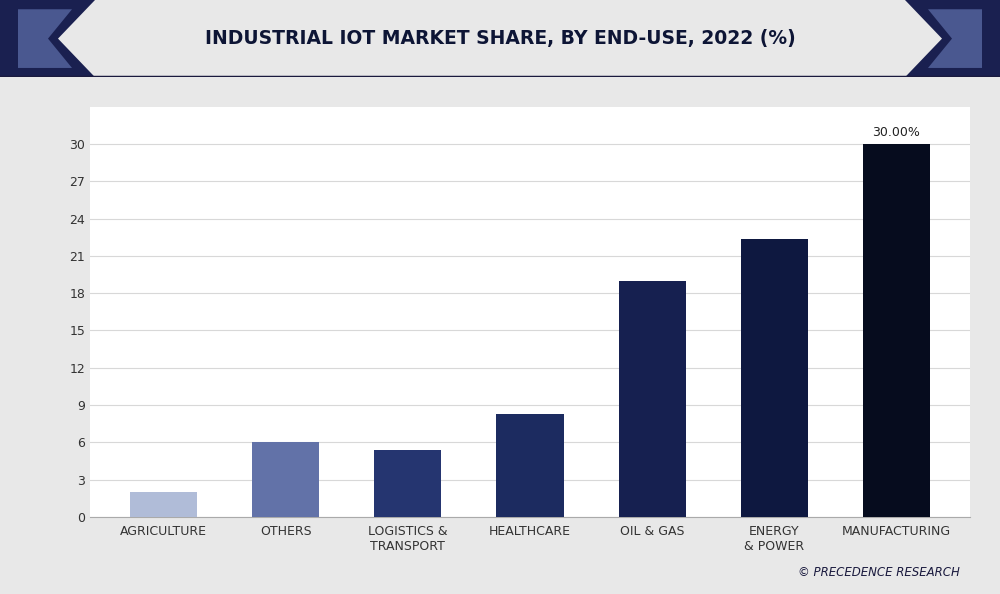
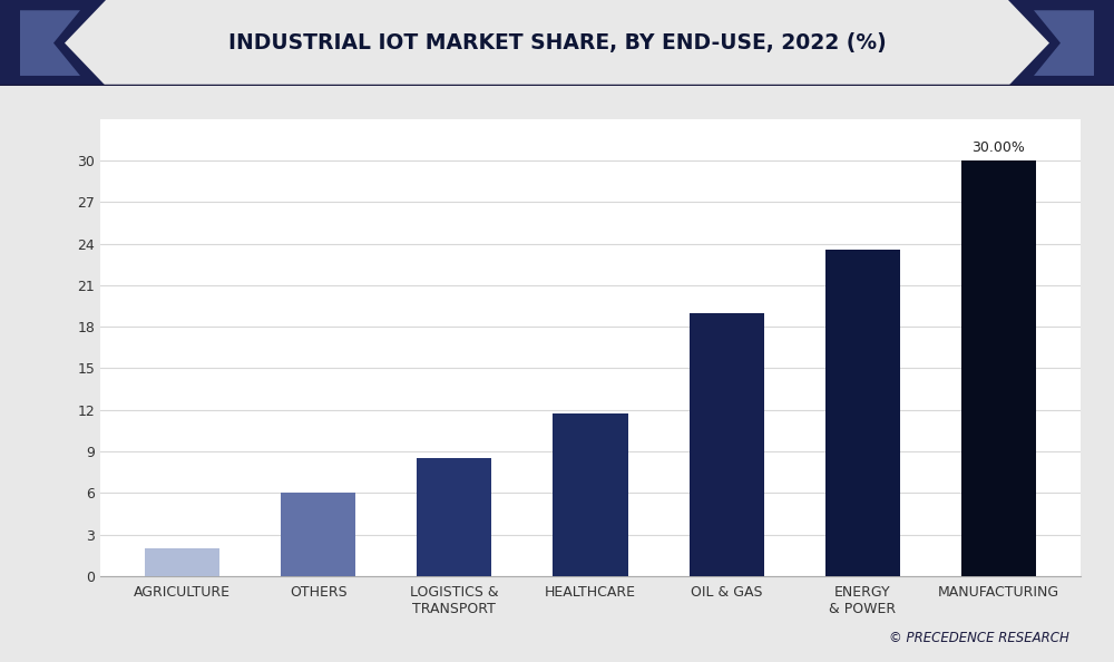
LOGISTICS & TRANSPORT: 5.4 -> 8.5
HEALTHCARE: 8.3 -> 11.7
ENERGY & POWER: 22.4 -> 23.6
